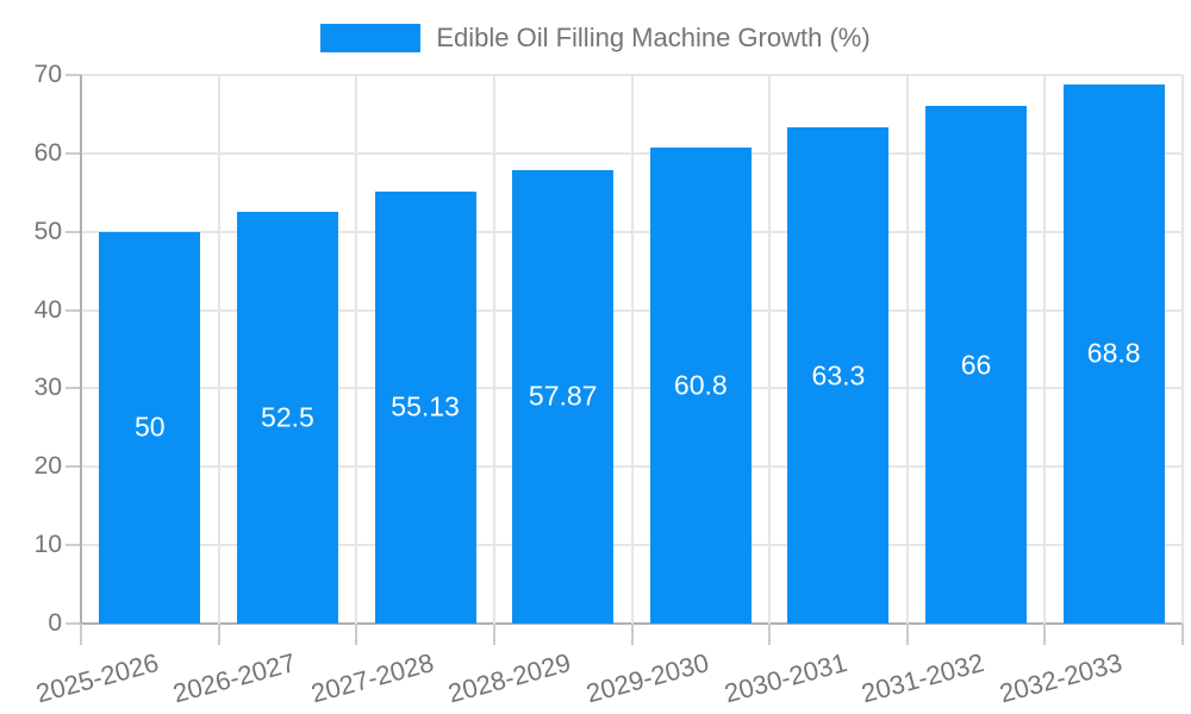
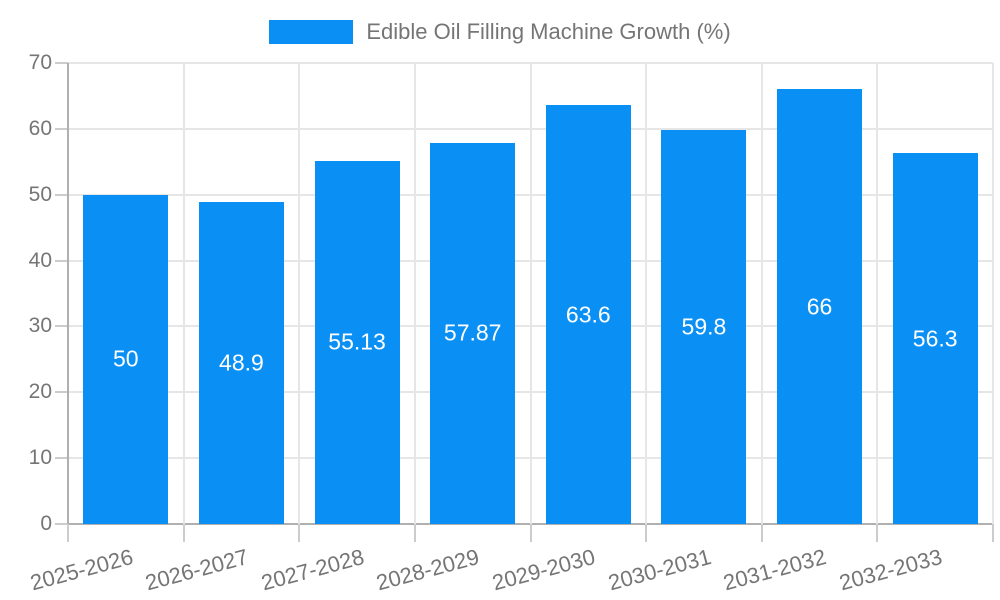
2026-2027: 52.5 -> 48.9
2029-2030: 60.8 -> 63.6
2030-2031: 63.3 -> 59.8
2032-2033: 68.8 -> 56.3
